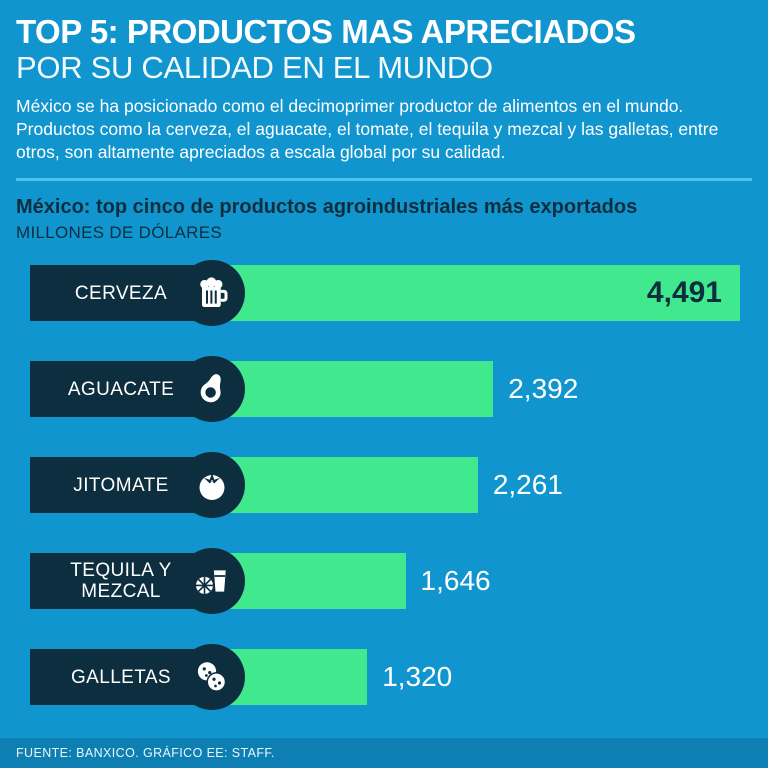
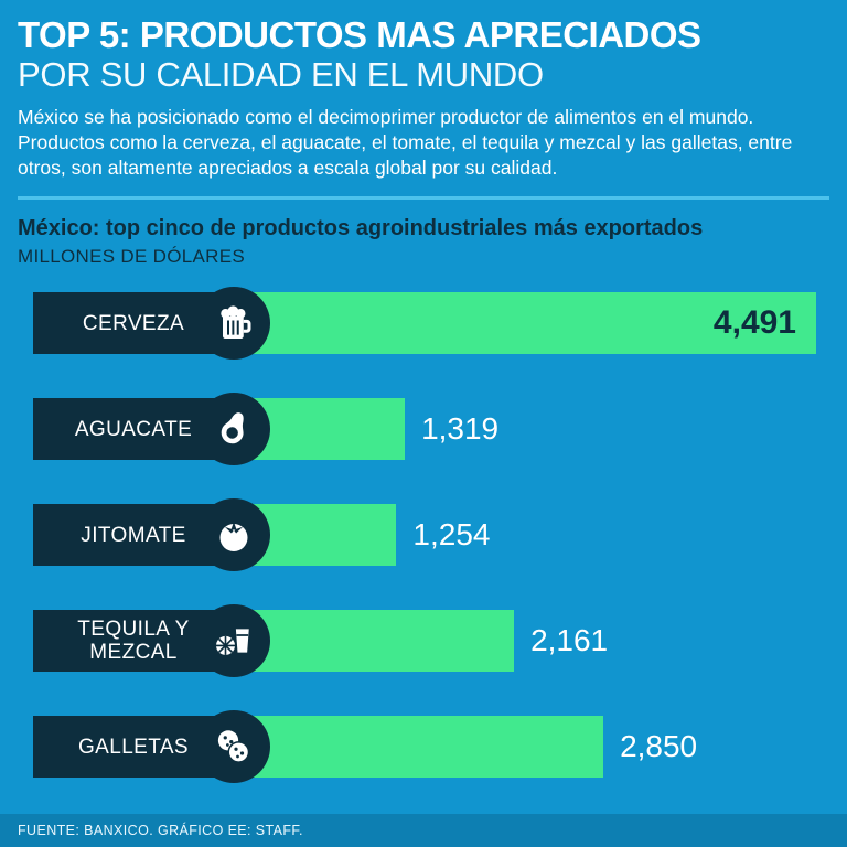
AGUACATE: 2,392 -> 1,319
JITOMATE: 2,261 -> 1,254
TEQUILA Y MEZCAL: 1,646 -> 2,161
GALLETAS: 1,320 -> 2,850
